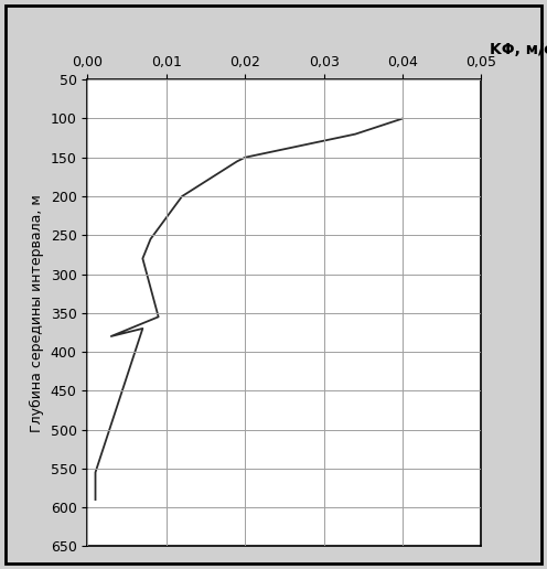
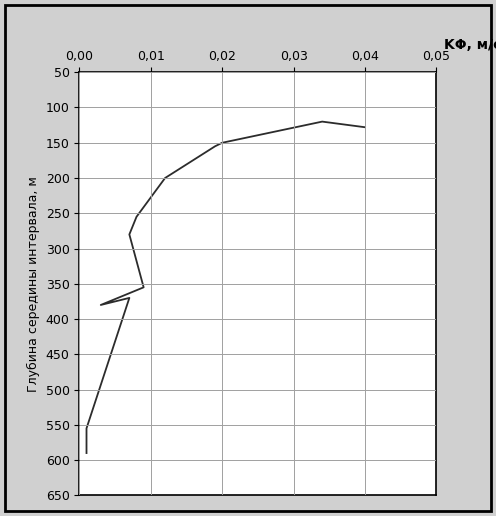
0,04: 100 -> 128
